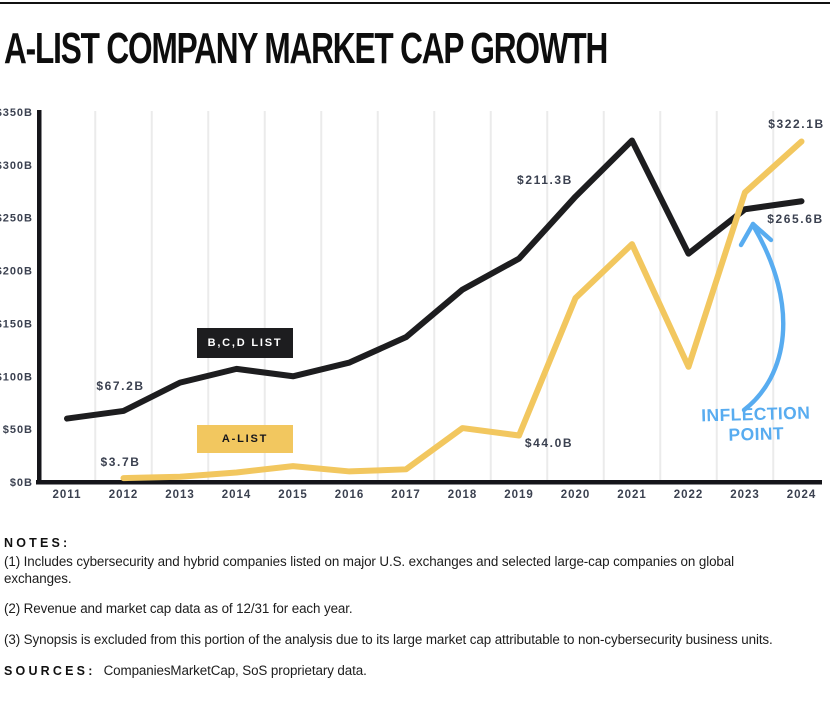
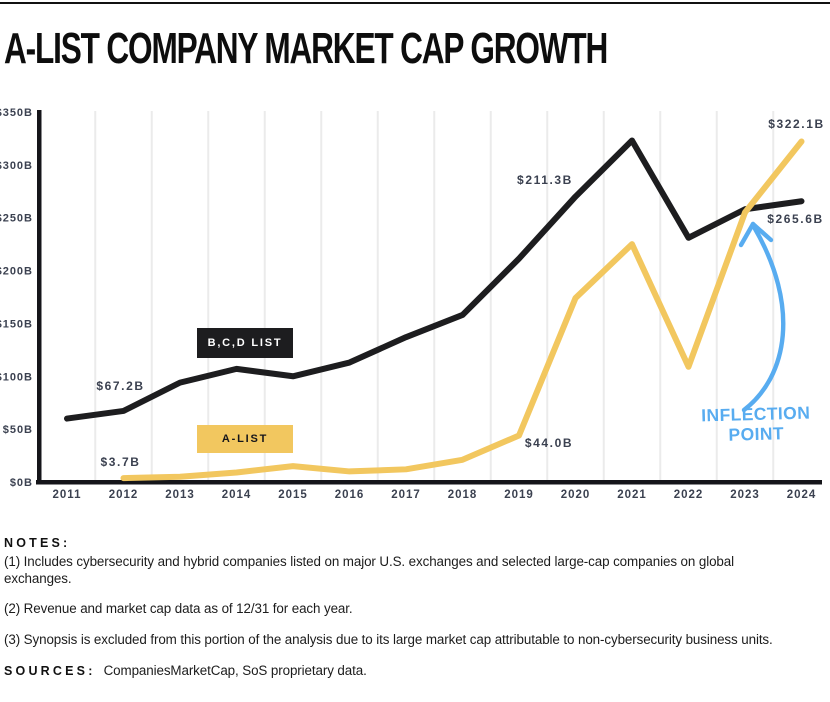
B,C,D LIST/2018: $182B -> $158B
A-LIST/2018: $51B -> $21B
B,C,D LIST/2022: $216B -> $231B
A-LIST/2023: $274B -> $255B
